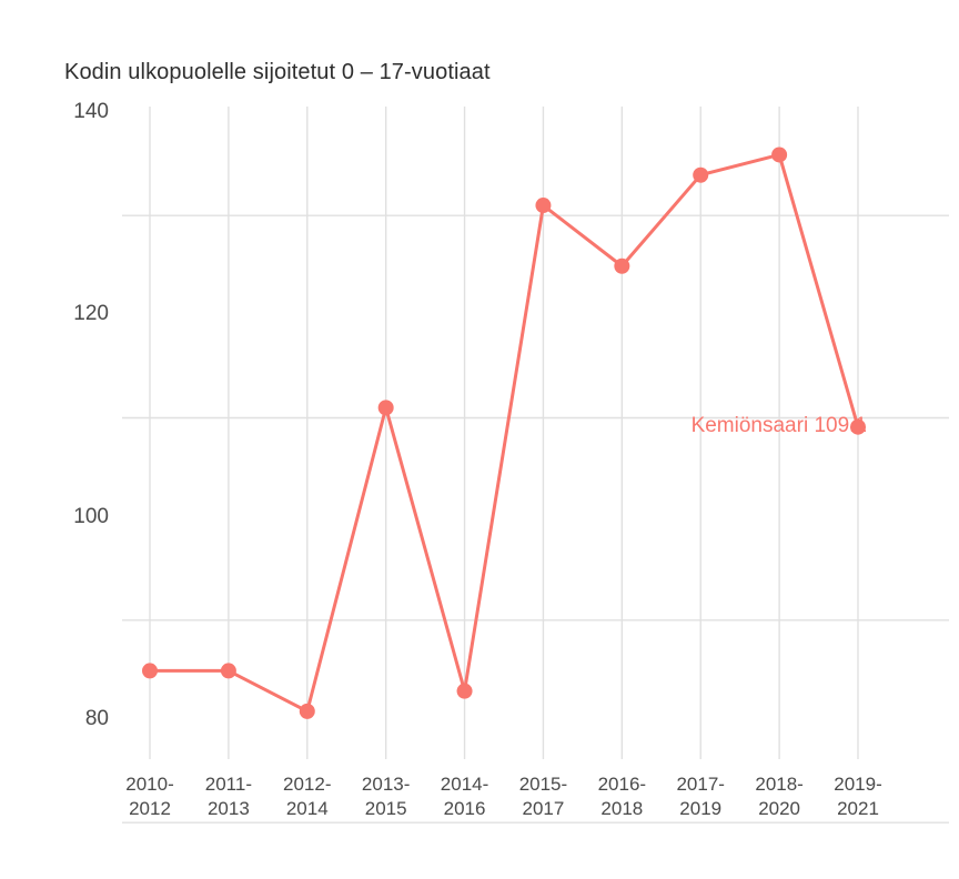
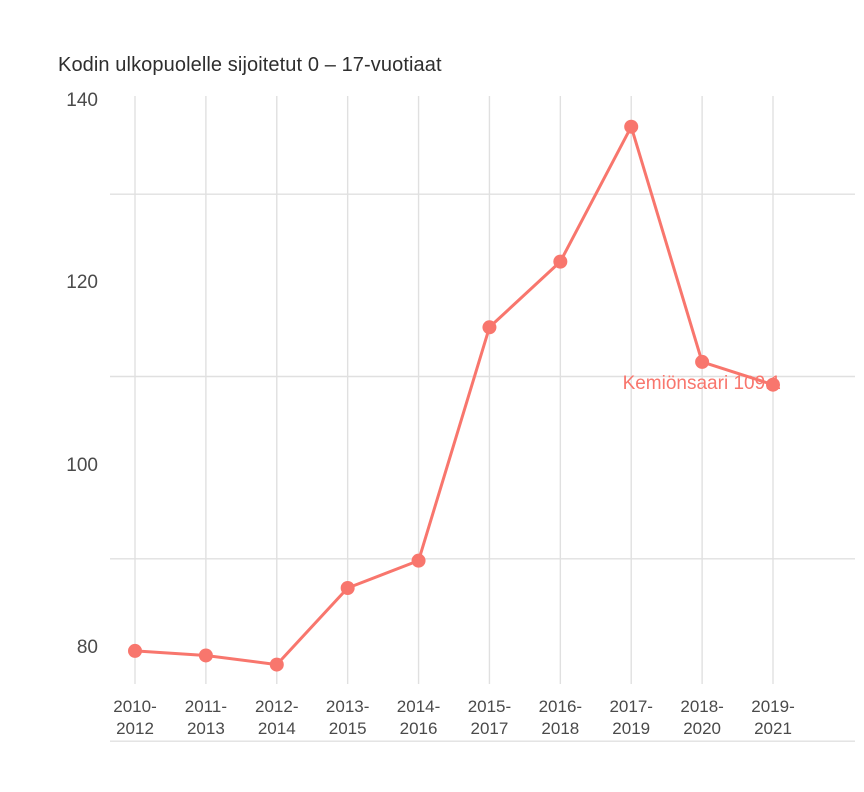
2010- 2012: 85 -> 80
2011- 2013: 85 -> 79
2012- 2014: 81 -> 78
2013- 2015: 111 -> 87
2014- 2016: 83 -> 90
2015- 2017: 131 -> 115
2016- 2018: 125 -> 123
2017- 2019: 134 -> 137
2018- 2020: 136 -> 112
